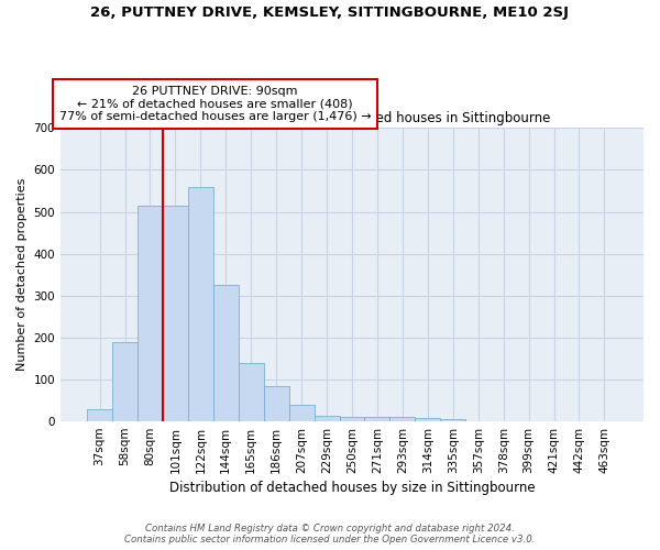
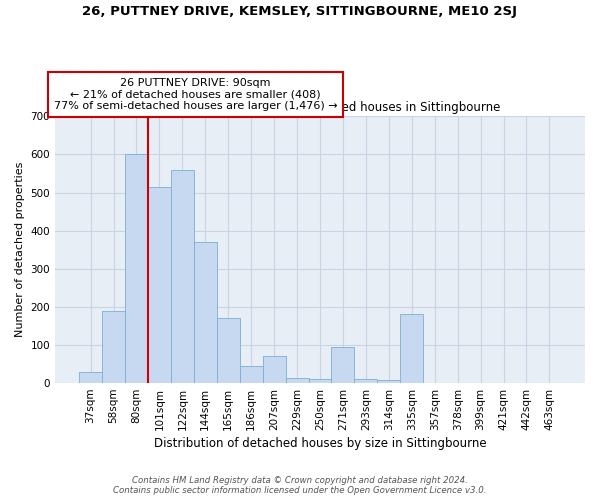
80sqm: 515 -> 600
144sqm: 325 -> 370
165sqm: 138 -> 170
186sqm: 85 -> 45
207sqm: 40 -> 70
271sqm: 10 -> 95
335sqm: 5 -> 180
